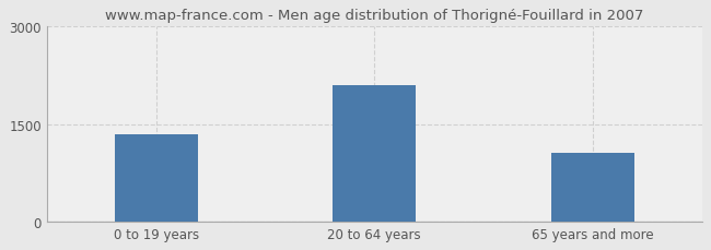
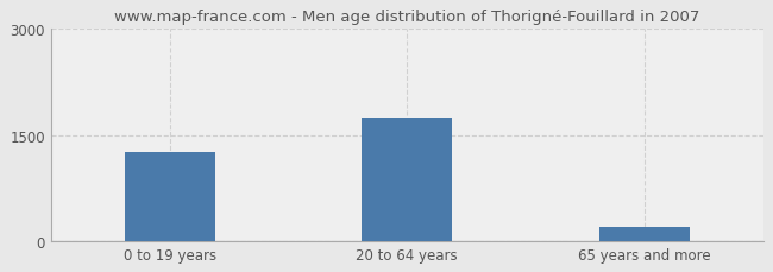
0 to 19 years: 1340 -> 1250
20 to 64 years: 2100 -> 1750
65 years and more: 1060 -> 200
